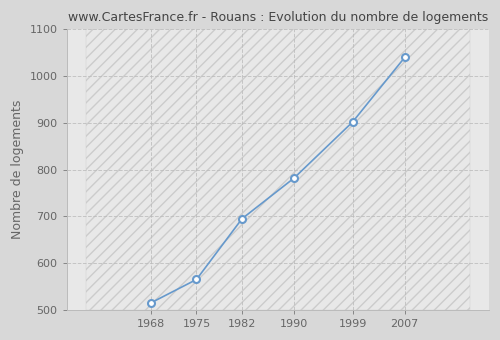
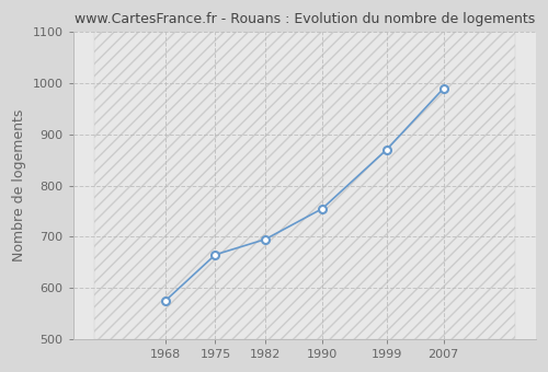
1968: 515 -> 575
1975: 565 -> 665
1990: 782 -> 755
1999: 902 -> 870
2007: 1040 -> 990
